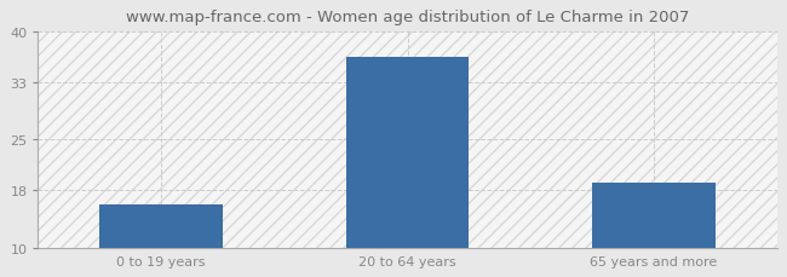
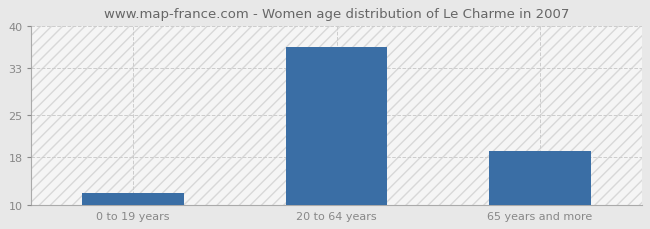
0 to 19 years: 16.0 -> 12.0
